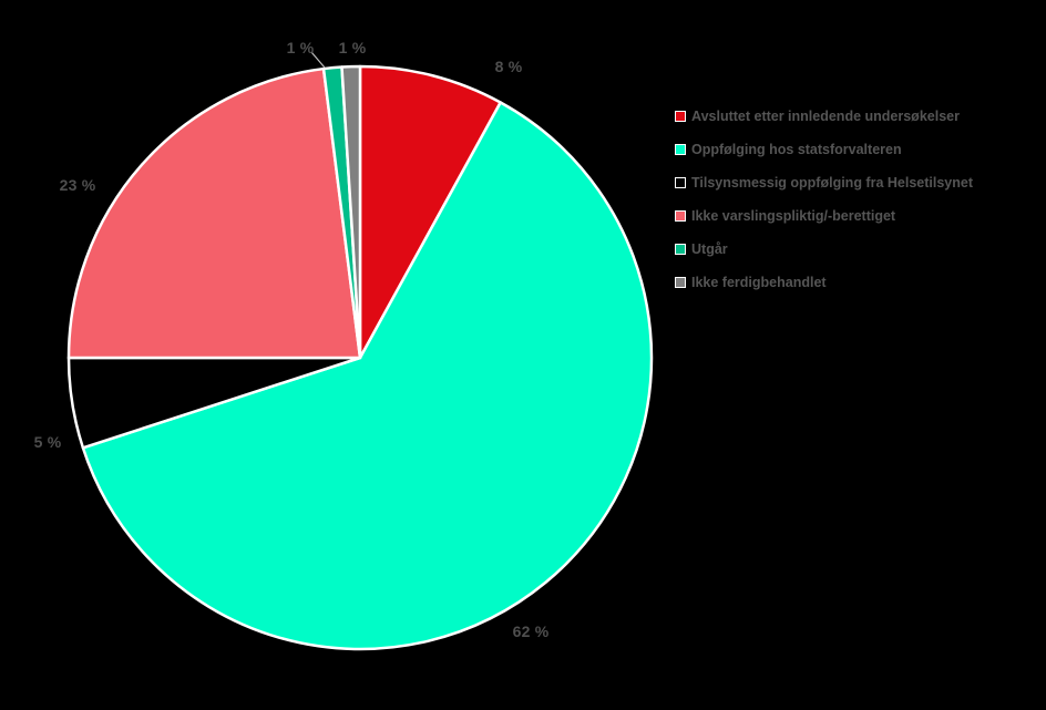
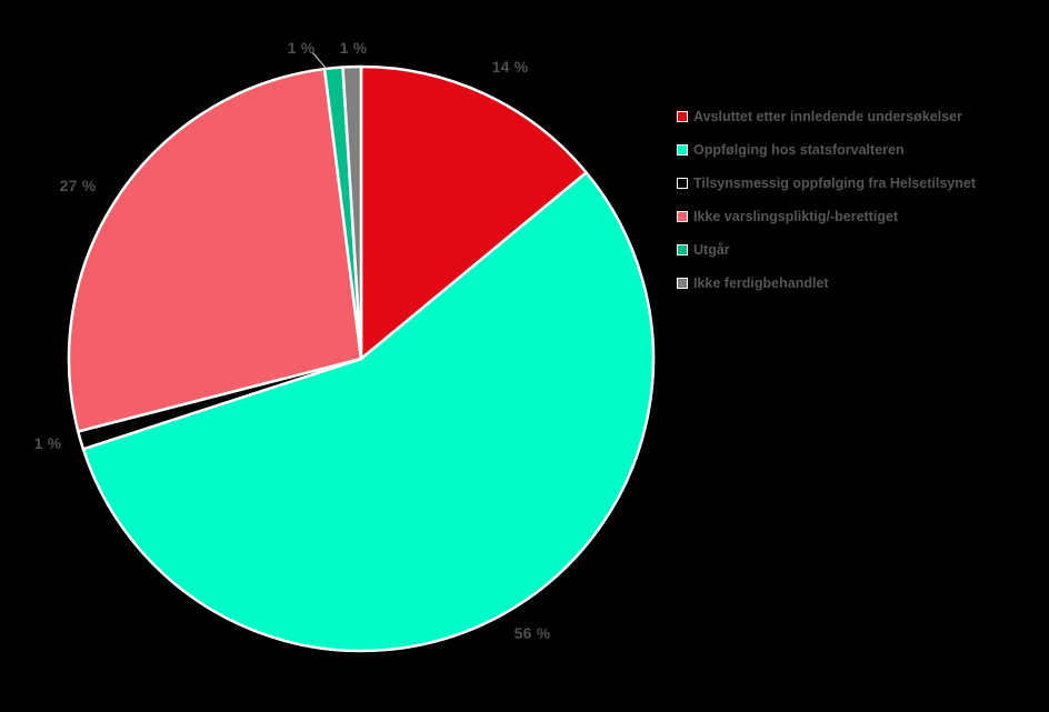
Avsluttet etter innledende undersøkelser: 8 -> 14
Oppfølging hos statsforvalteren: 62 -> 56
Tilsynsmessig oppfølging fra Helsetilsynet: 5 -> 1
Ikke varslingspliktig/-berettiget: 23 -> 27
